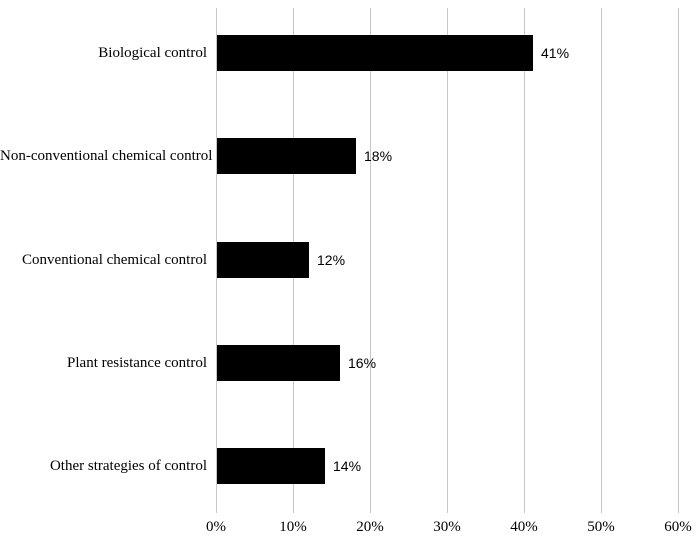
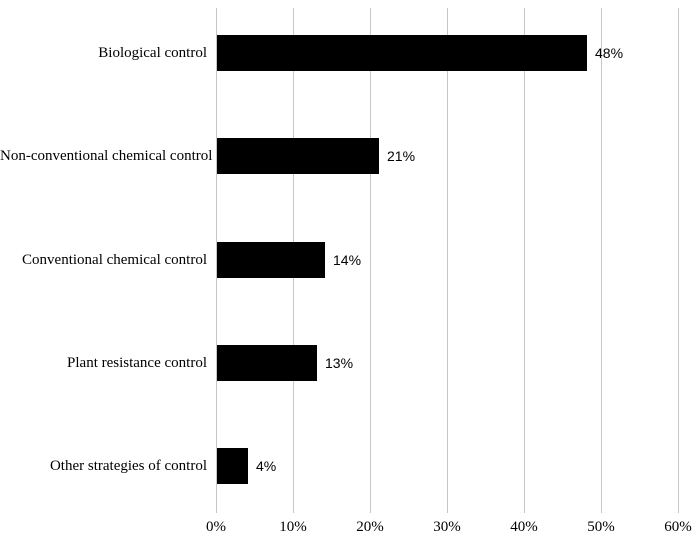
Biological control: 41% -> 48%
Non-conventional chemical control: 18% -> 21%
Conventional chemical control: 12% -> 14%
Plant resistance control: 16% -> 13%
Other strategies of control: 14% -> 4%
